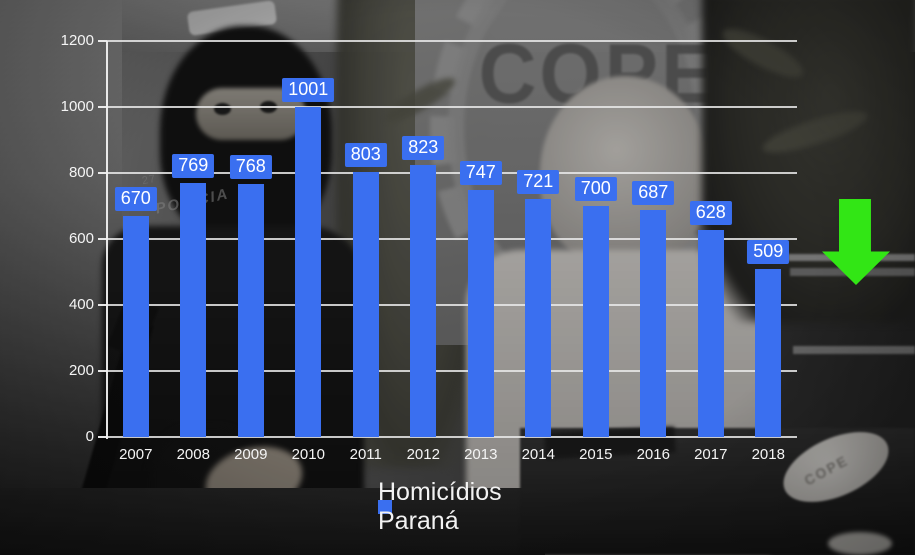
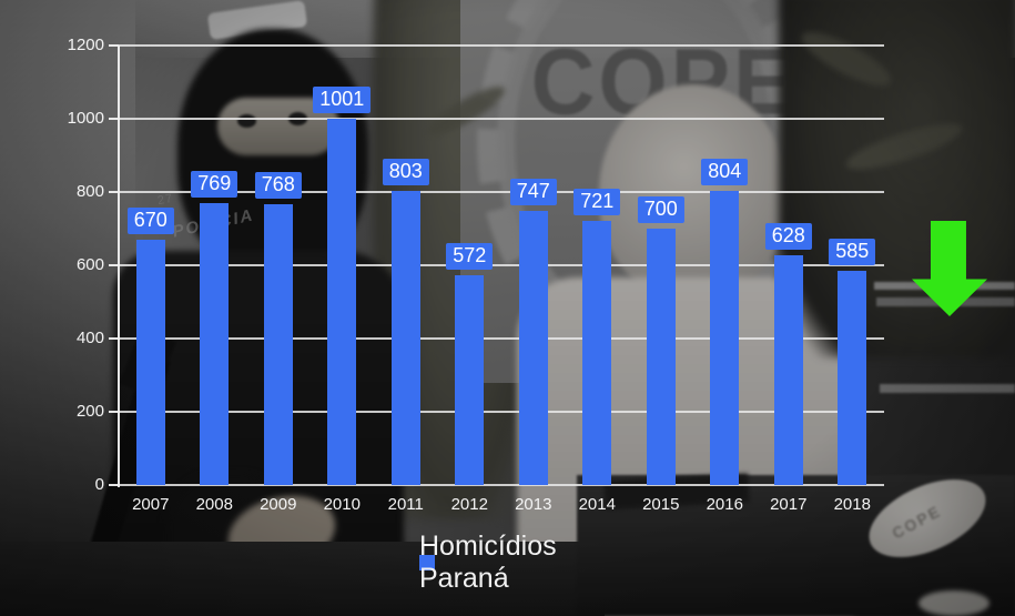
2012: 823 -> 572
2016: 687 -> 804
2018: 509 -> 585
